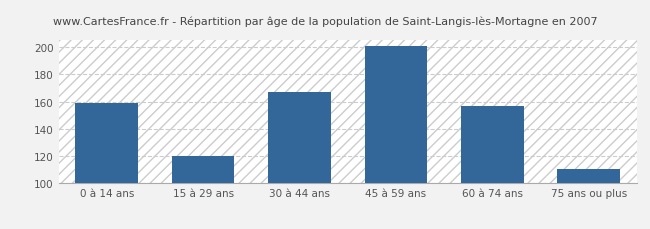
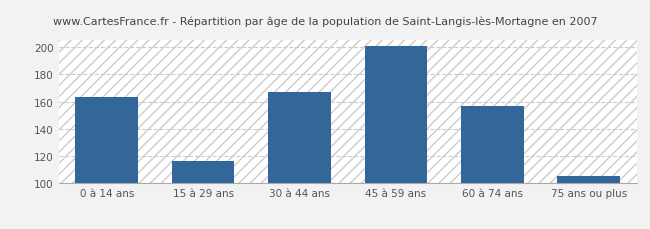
0 à 14 ans: 159 -> 163
15 à 29 ans: 120 -> 116
75 ans ou plus: 110 -> 105
